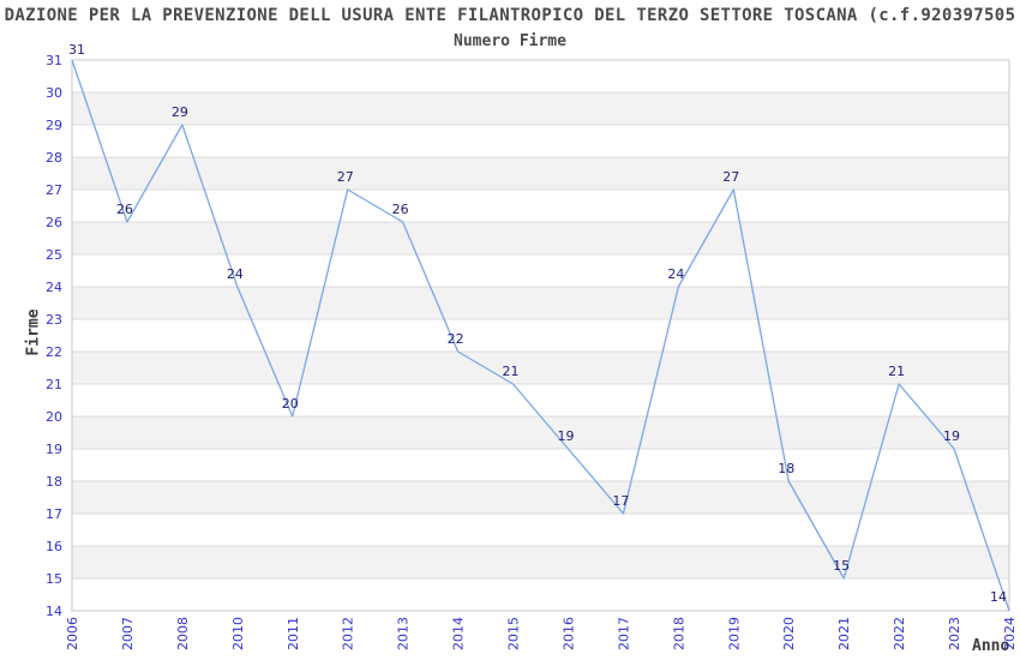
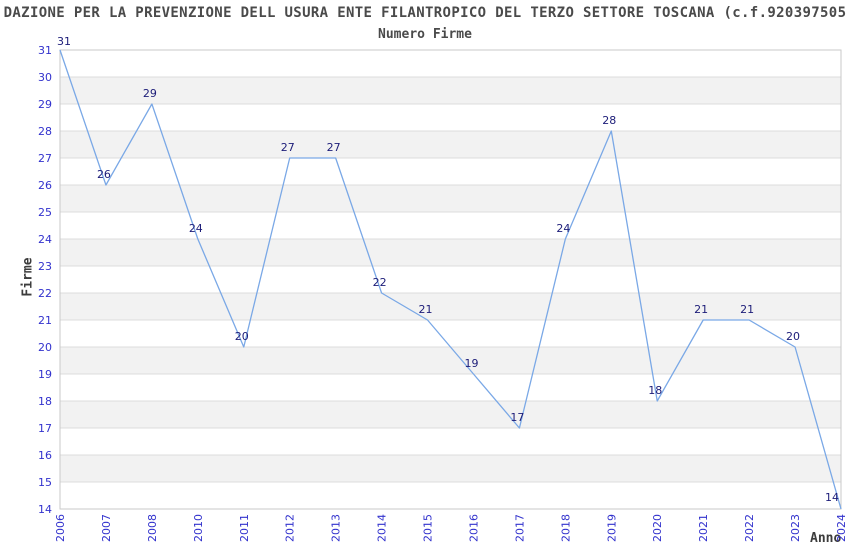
2013: 26 -> 27
2019: 27 -> 28
2021: 15 -> 21
2023: 19 -> 20
